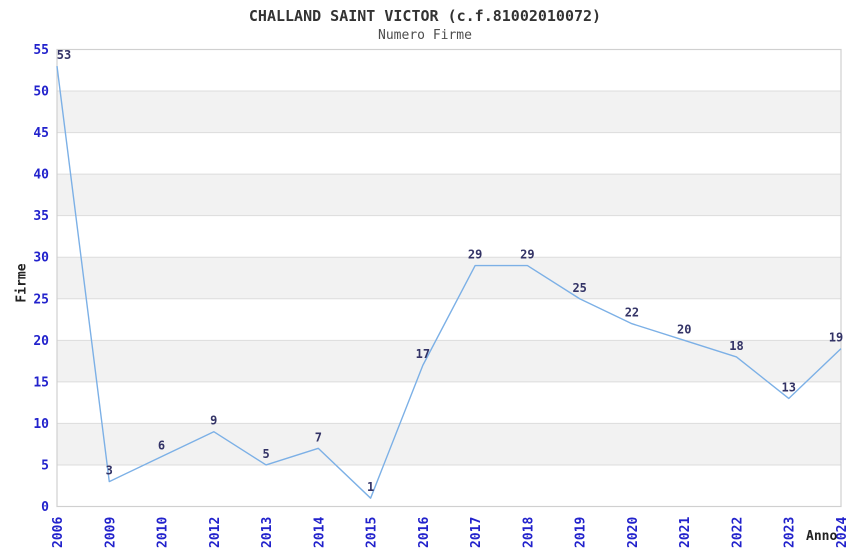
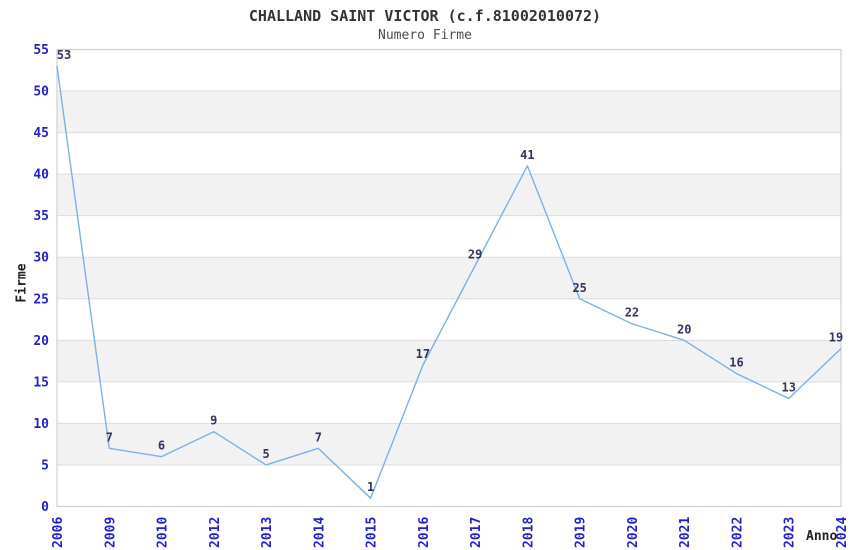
2009: 3 -> 7
2018: 29 -> 41
2022: 18 -> 16
